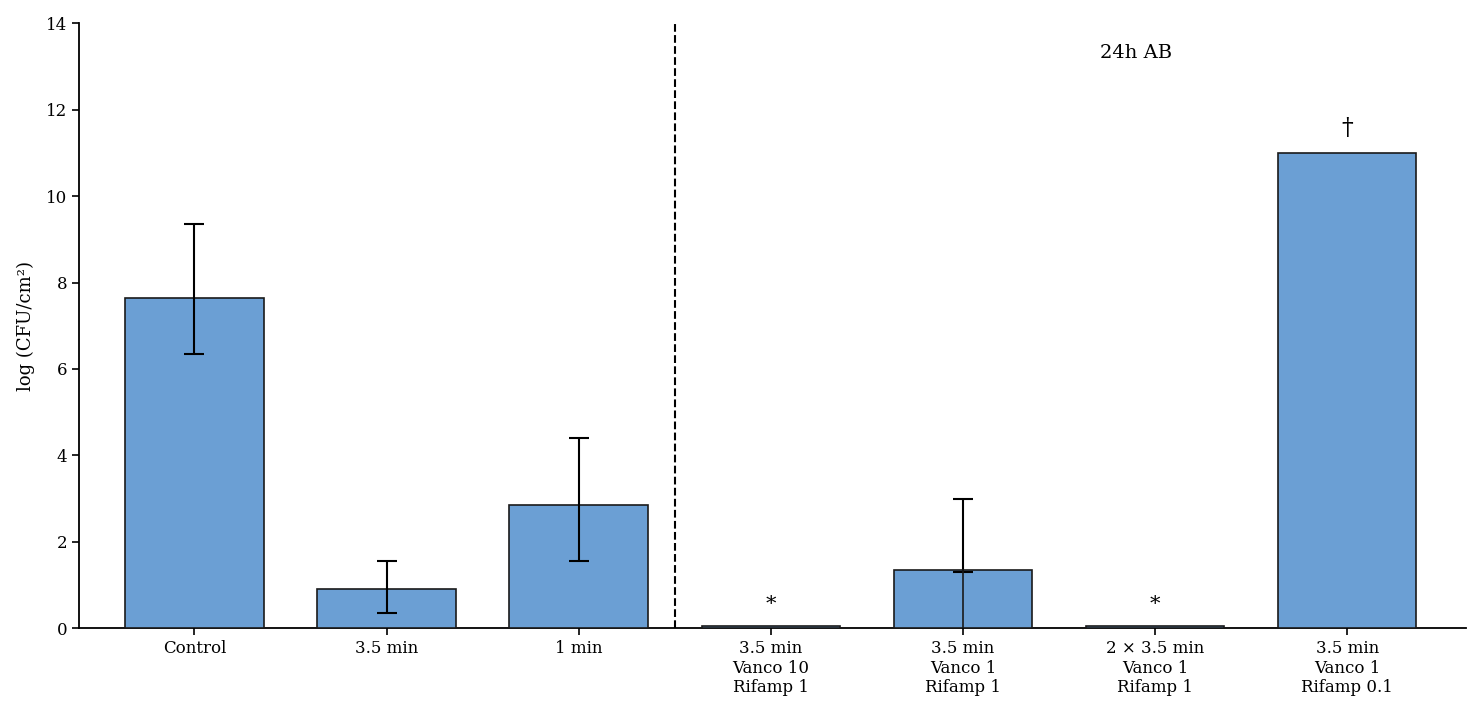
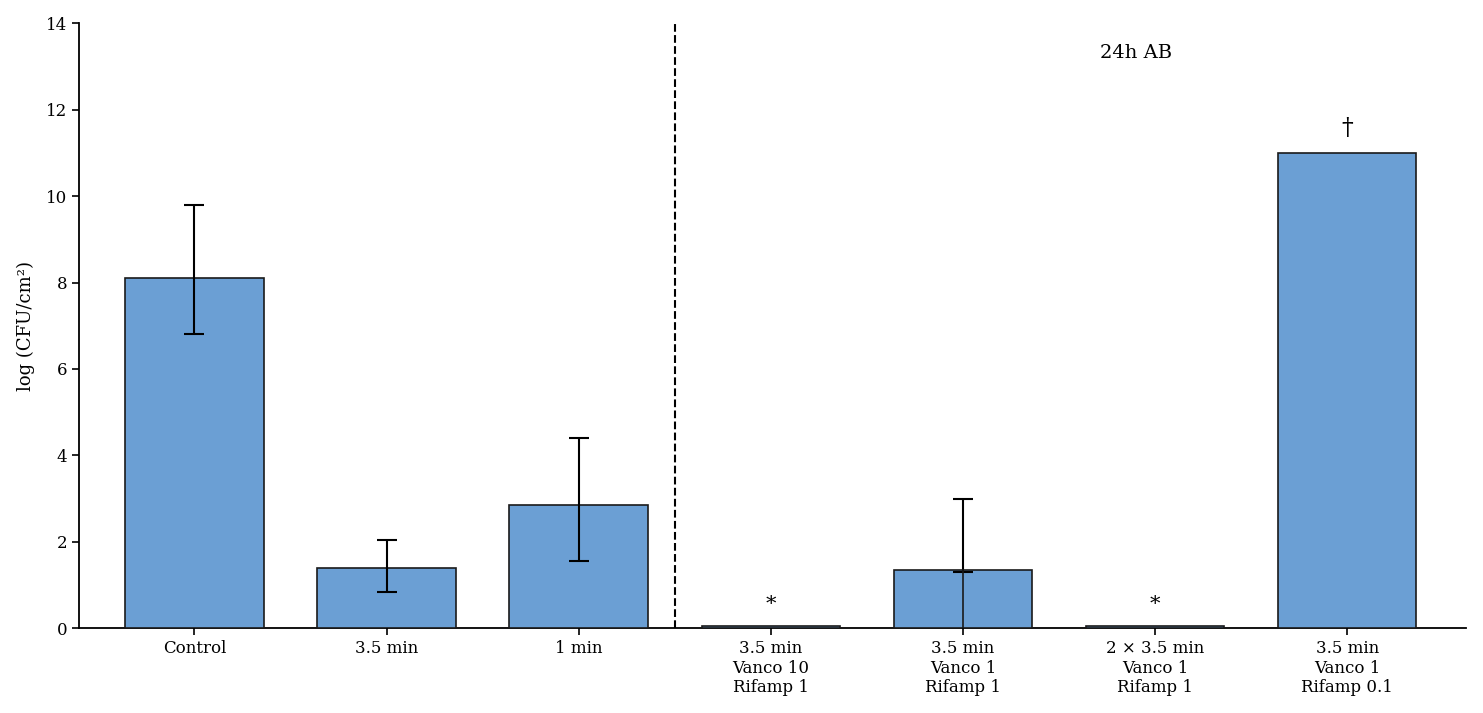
Control: 7.65 -> 8.10
3.5 min: 0.90 -> 1.40
